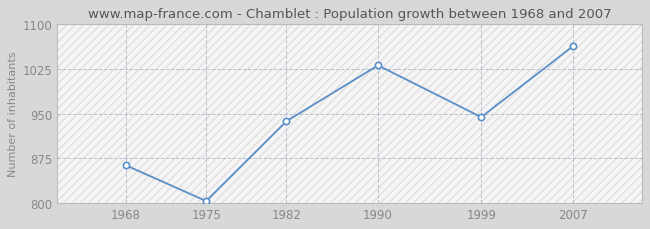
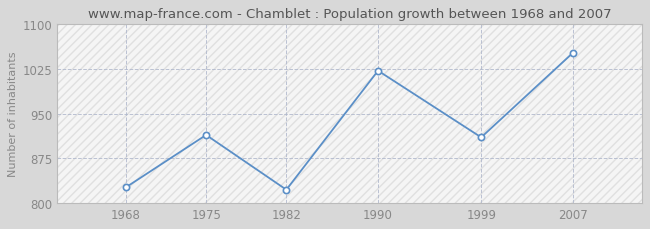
1968: 863 -> 826
1975: 803 -> 914
1982: 937 -> 822
1990: 1031 -> 1022
1999: 944 -> 910
2007: 1063 -> 1052
